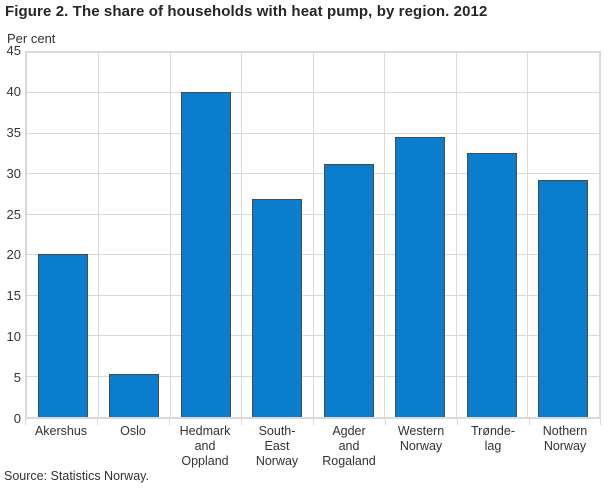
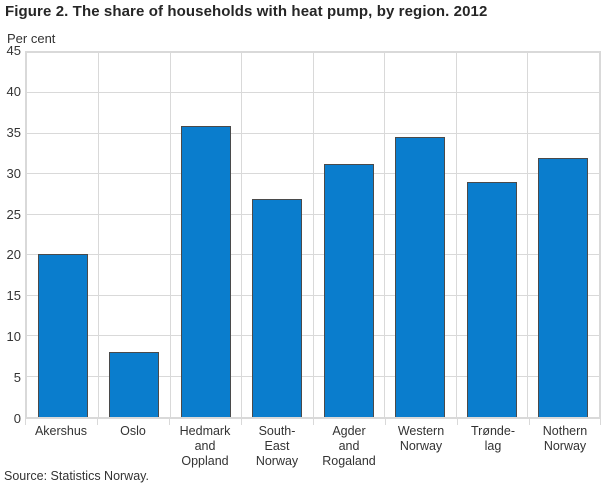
Oslo: 5 -> 8
Hedmark and Oppland: 40 -> 36
Trønde- lag: 33 -> 29
Nothern Norway: 29 -> 32
